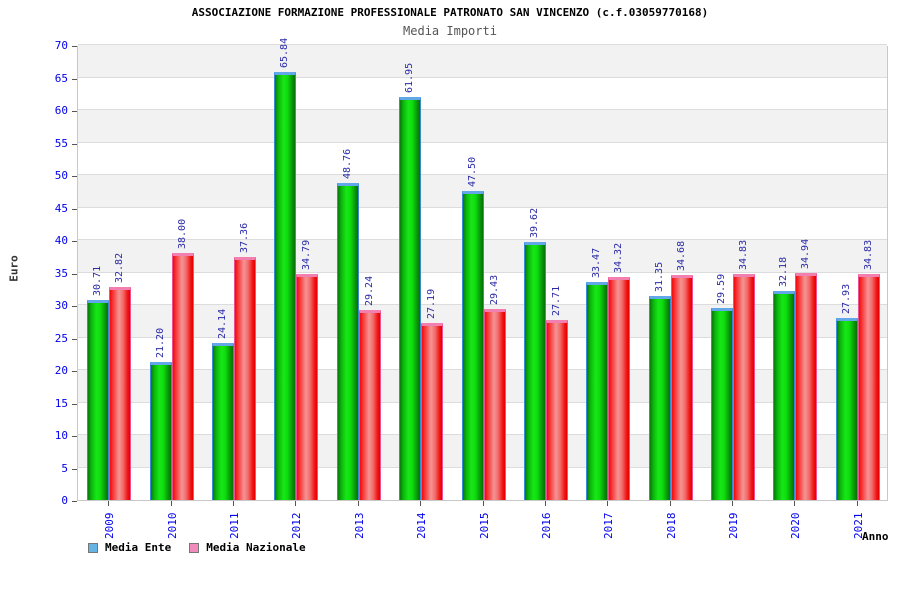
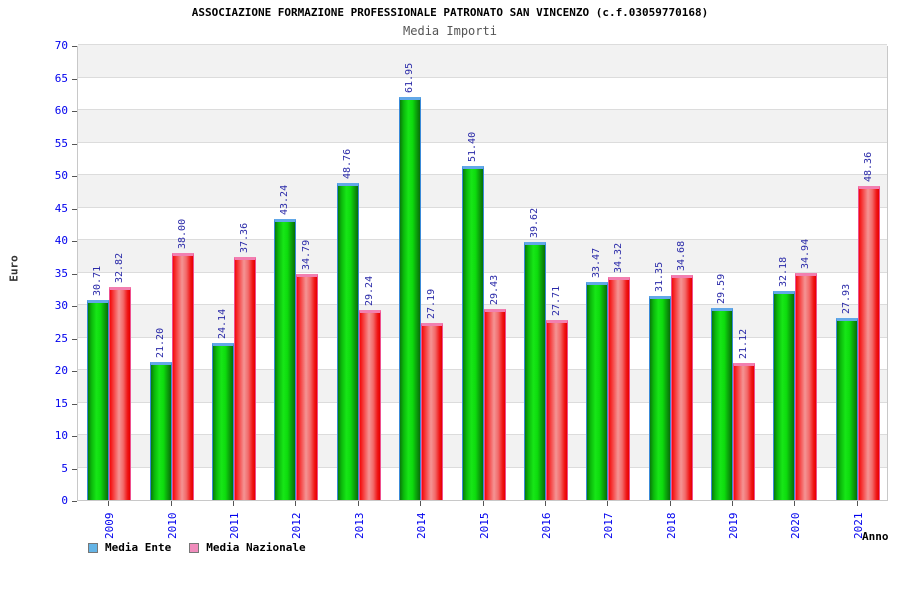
Media Ente/2012: 65.84 -> 43.24
Media Ente/2015: 47.50 -> 51.40
Media Nazionale/2019: 34.83 -> 21.12
Media Nazionale/2021: 34.83 -> 48.36
